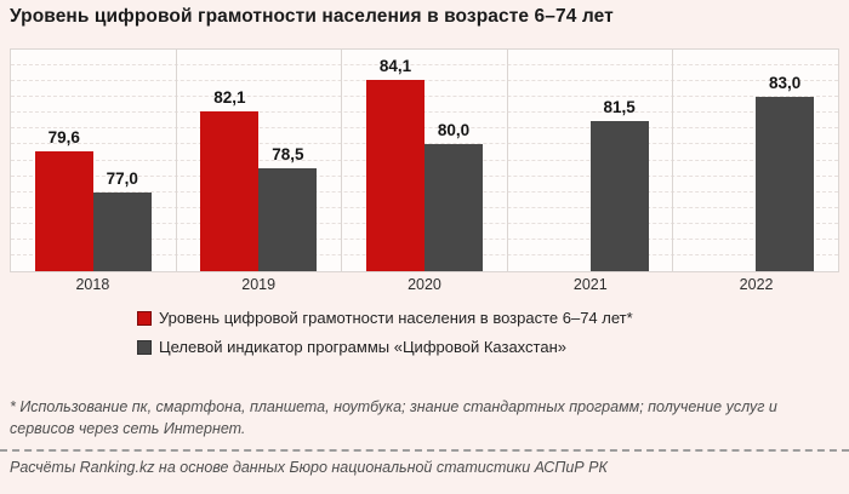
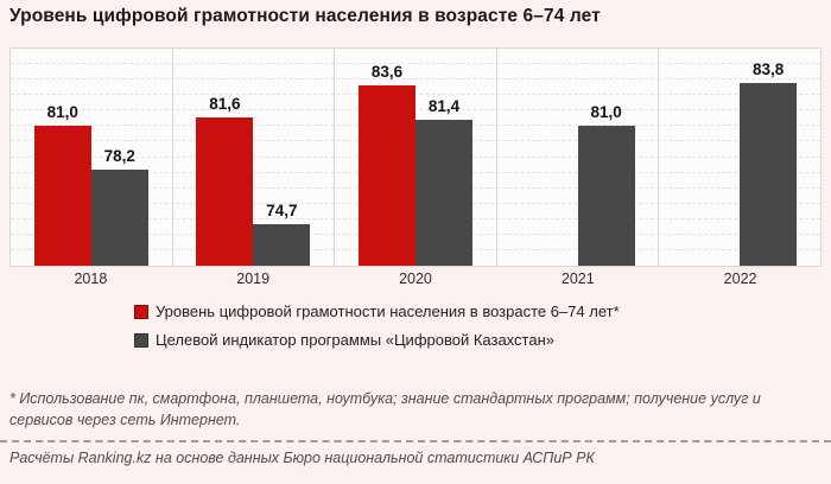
Уровень цифровой грамотности населения в возрасте 6–74 лет*/2018: 79,6 -> 81,0
Целевой индикатор программы «Цифровой Казахстан»/2018: 77,0 -> 78,2
Уровень цифровой грамотности населения в возрасте 6–74 лет*/2019: 82,1 -> 81,6
Целевой индикатор программы «Цифровой Казахстан»/2019: 78,5 -> 74,7
Уровень цифровой грамотности населения в возрасте 6–74 лет*/2020: 84,1 -> 83,6
Целевой индикатор программы «Цифровой Казахстан»/2020: 80,0 -> 81,4
Целевой индикатор программы «Цифровой Казахстан»/2021: 81,5 -> 81,0
Целевой индикатор программы «Цифровой Казахстан»/2022: 83,0 -> 83,8
